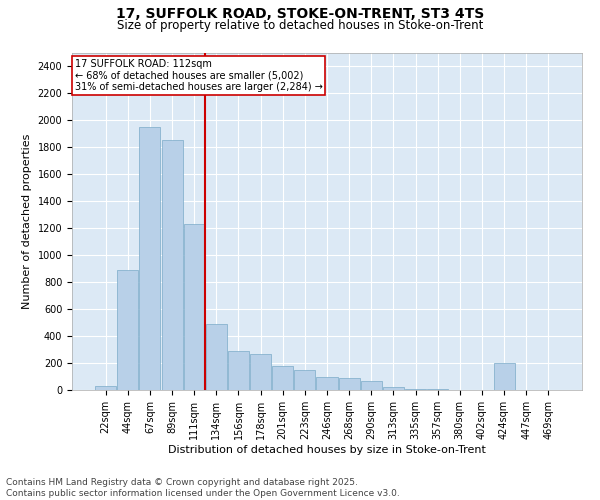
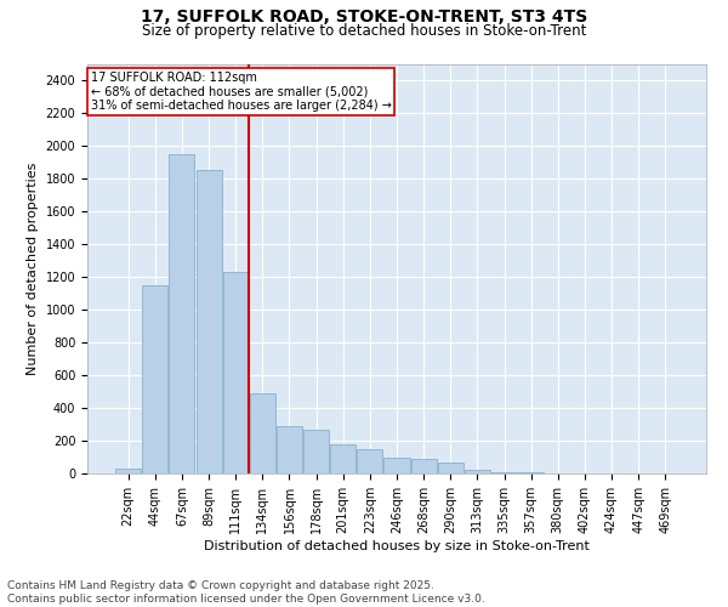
44sqm: 890 -> 1150
424sqm: 200 -> 0
